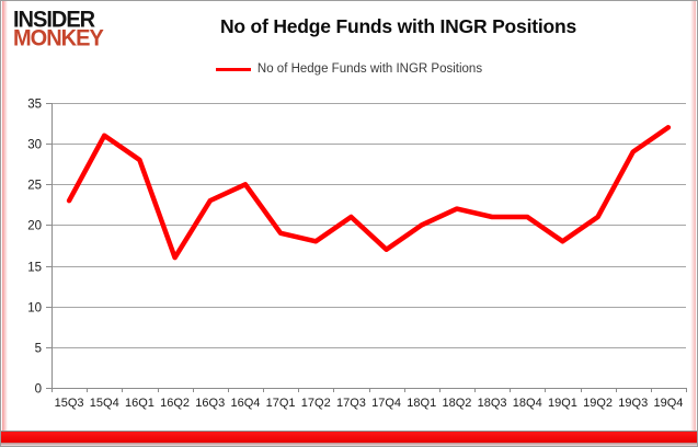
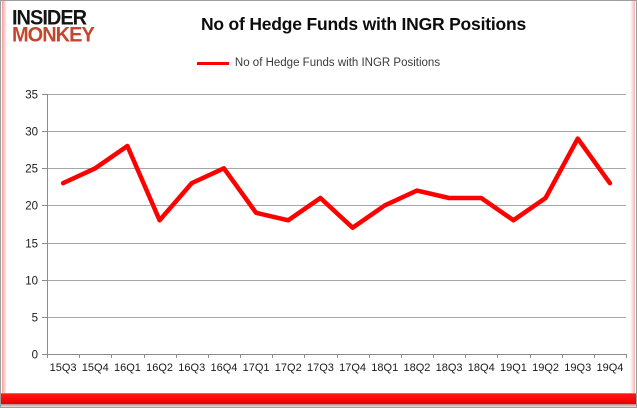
15Q4: 31 -> 25
16Q2: 16 -> 18
19Q4: 32 -> 23
